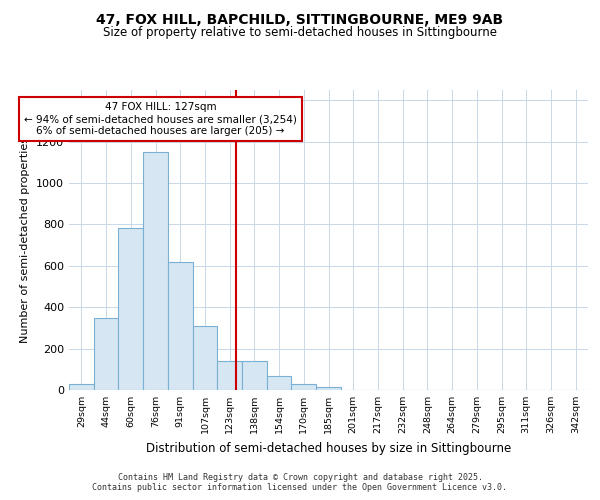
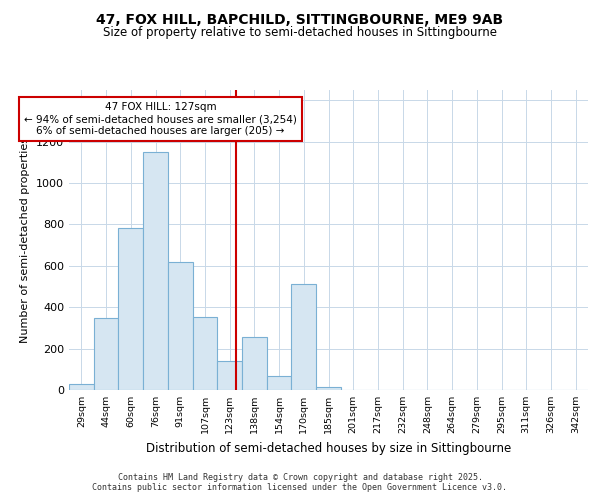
107sqm: 310 -> 355
138sqm: 140 -> 255
170sqm: 30 -> 510
